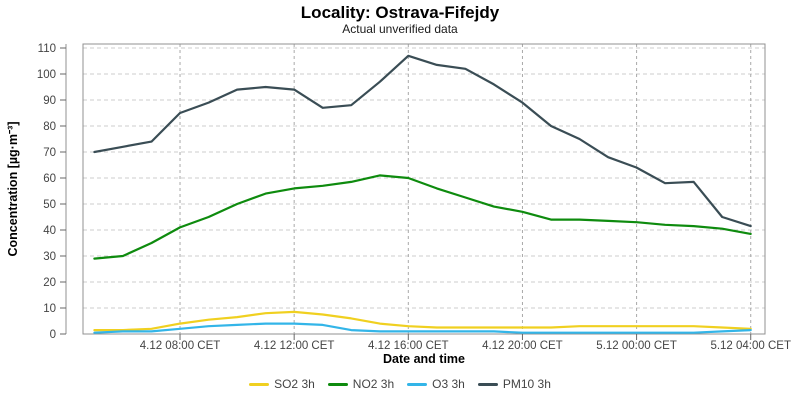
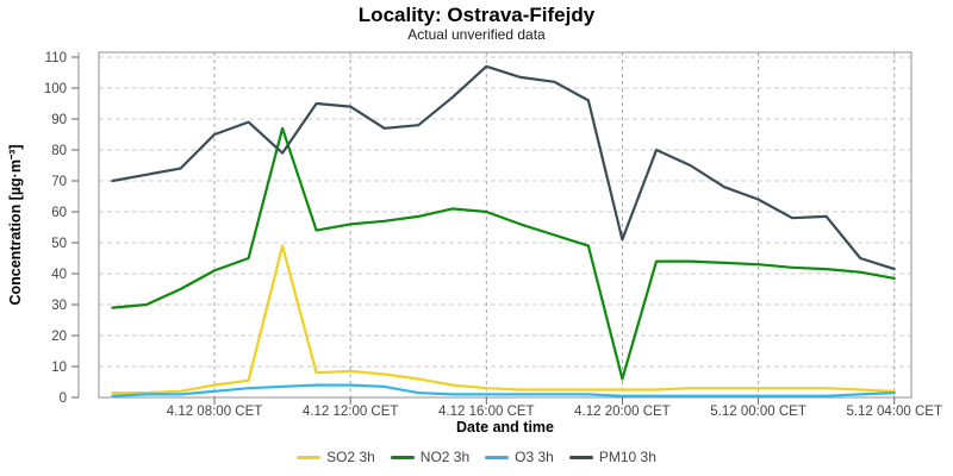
SO2 3h/10: 6 -> 49
NO2 3h/10: 50 -> 87
PM10 3h/10: 94 -> 79
NO2 3h/20: 47 -> 6
PM10 3h/20: 89 -> 51
